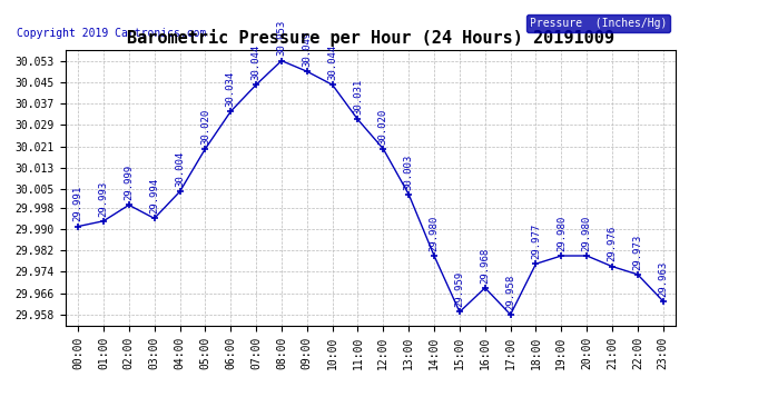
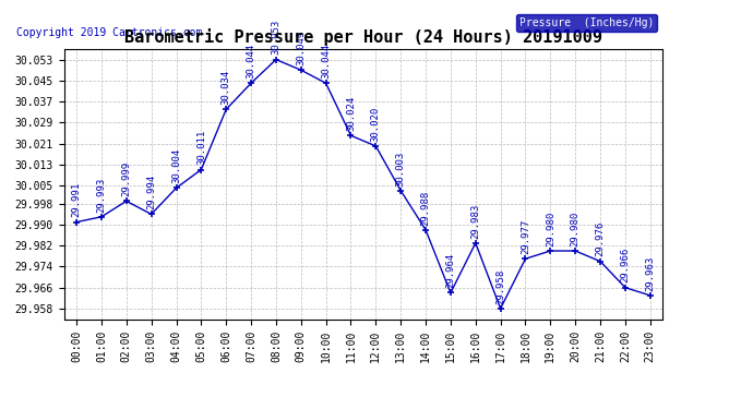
05:00: 30.020 -> 30.011
11:00: 30.031 -> 30.024
14:00: 29.980 -> 29.988
15:00: 29.959 -> 29.964
16:00: 29.968 -> 29.983
22:00: 29.973 -> 29.966
